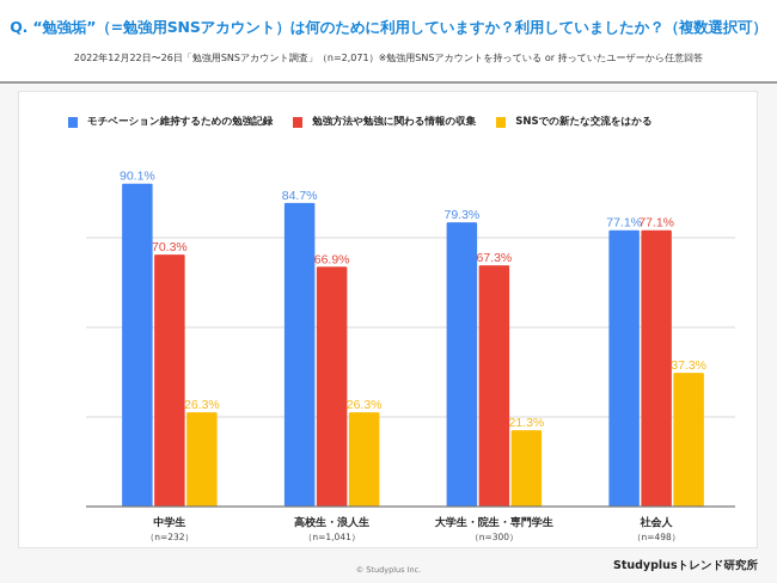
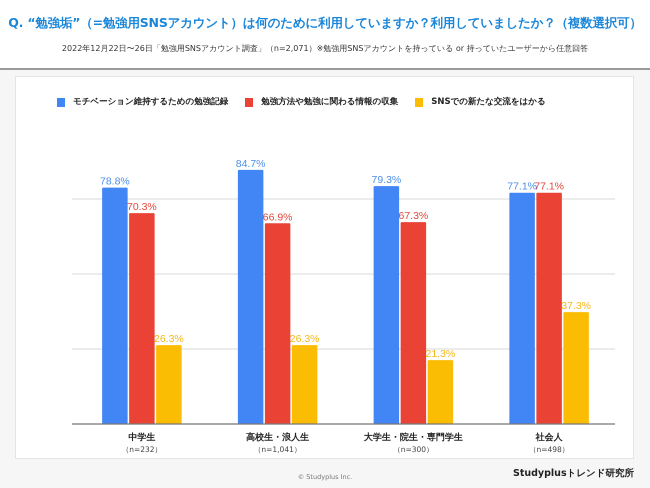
モチベーション維持するための勉強記録/中学生: 90.1% -> 78.8%
